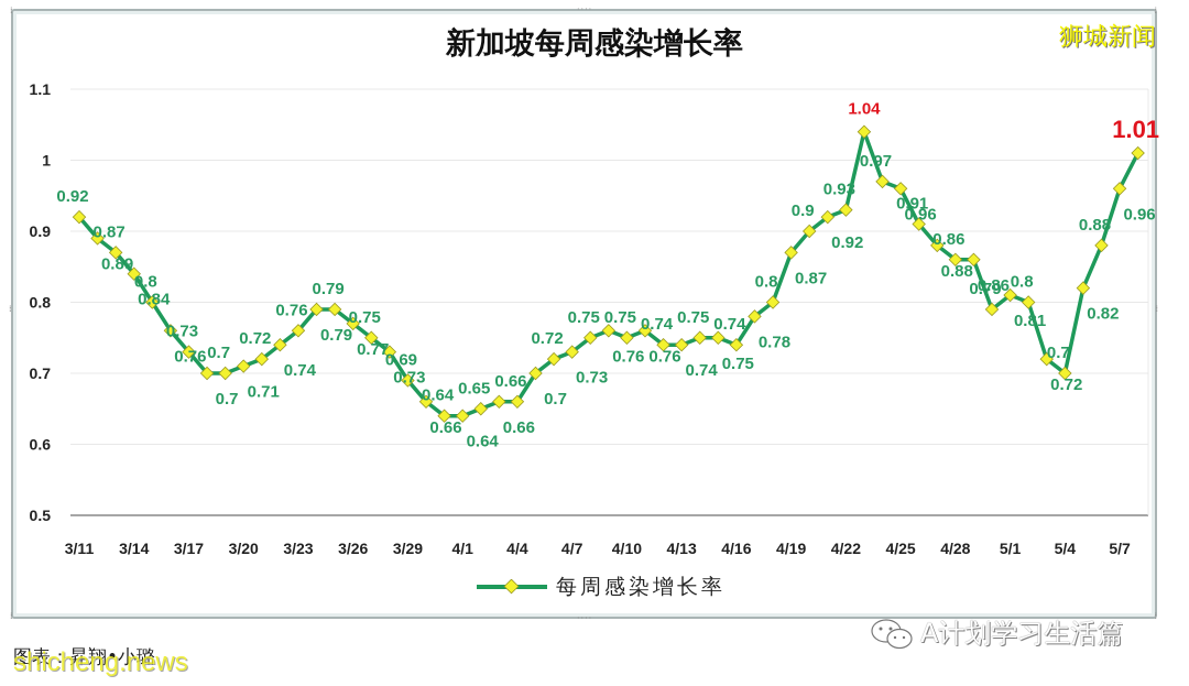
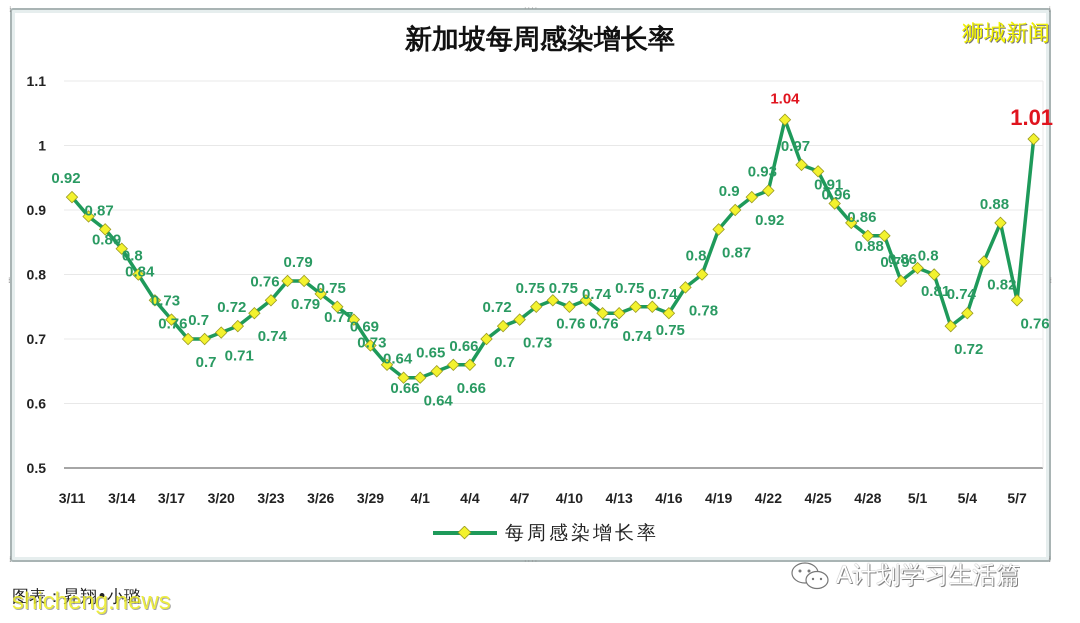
5/4: 0.7 -> 0.74
5/7: 0.96 -> 0.76
